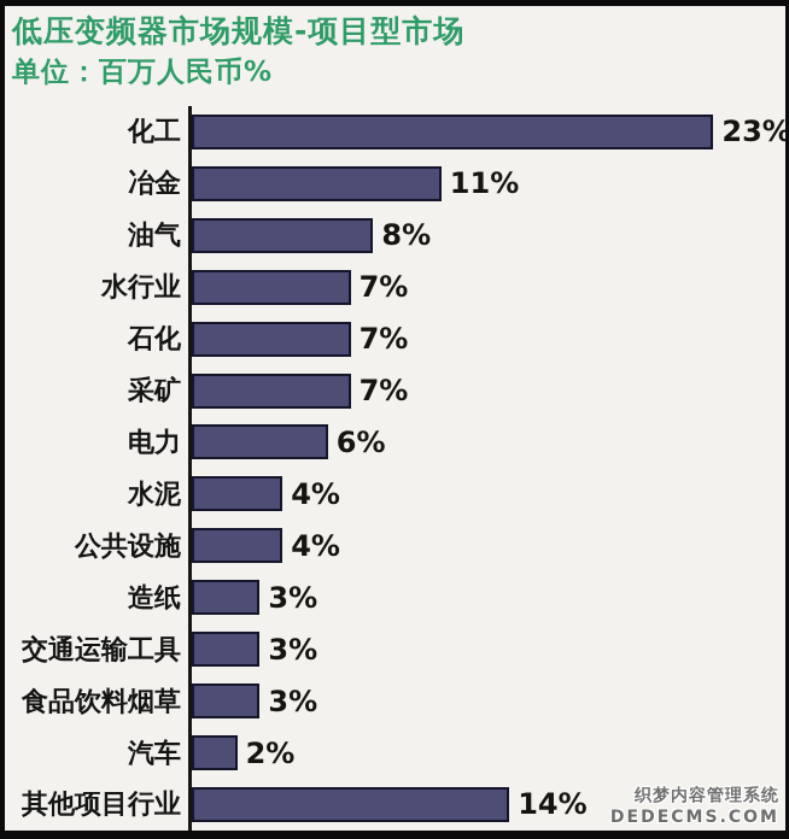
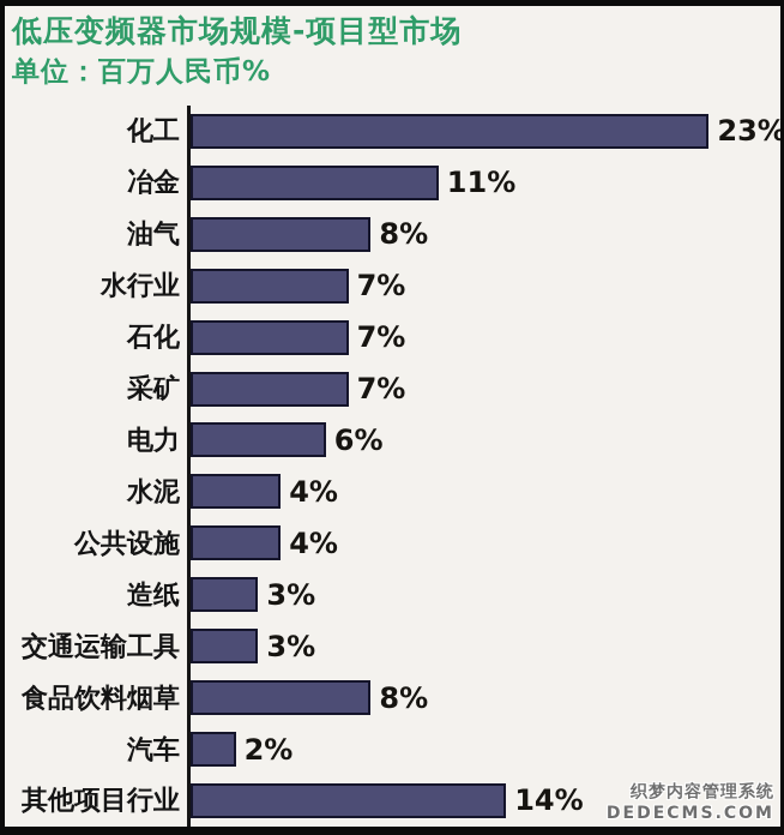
食品饮料烟草: 3% -> 8%
